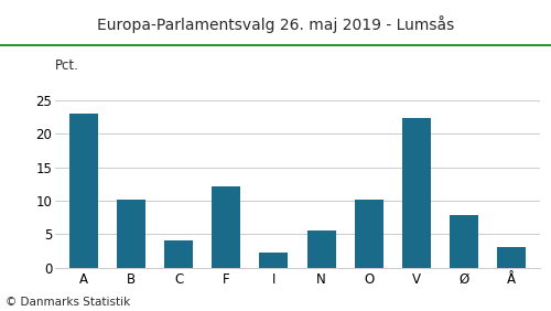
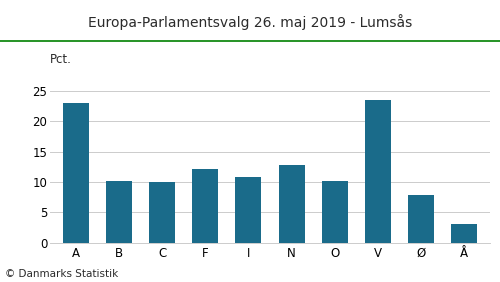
C: 4.0 -> 10.0
I: 2.3 -> 10.8
N: 5.6 -> 12.8
V: 22.3 -> 23.6
